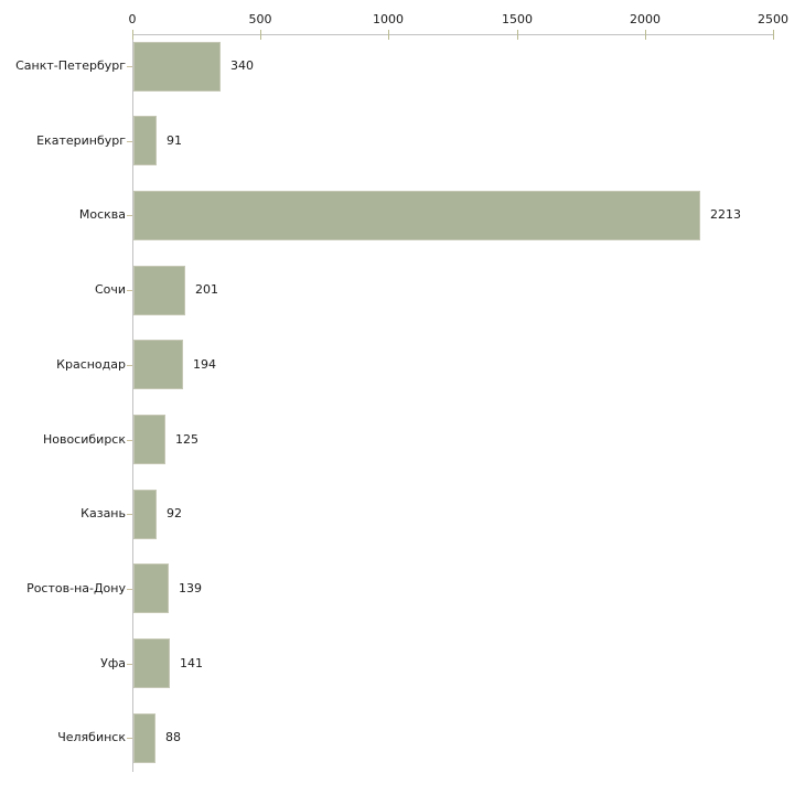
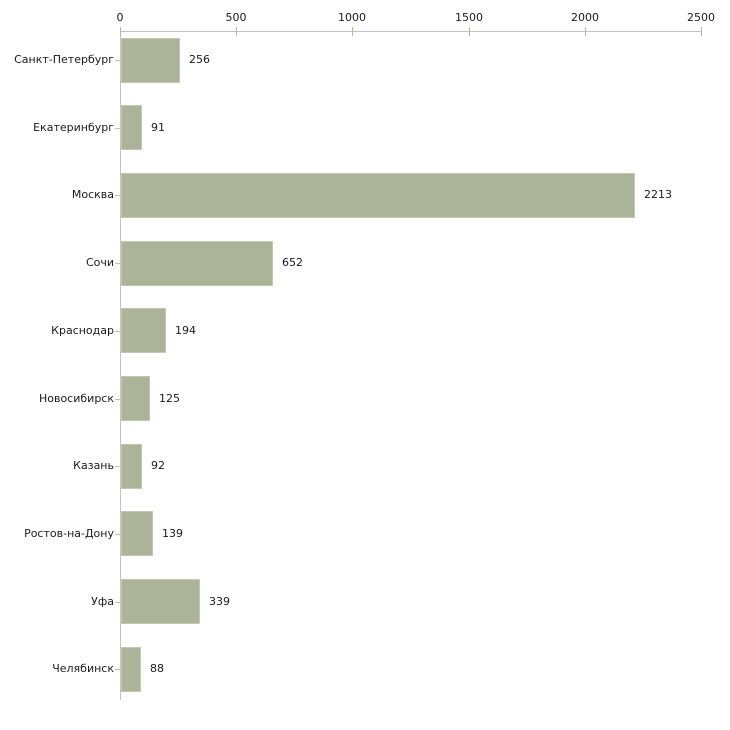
Санкт-Петербург: 340 -> 256
Сочи: 201 -> 652
Уфа: 141 -> 339
